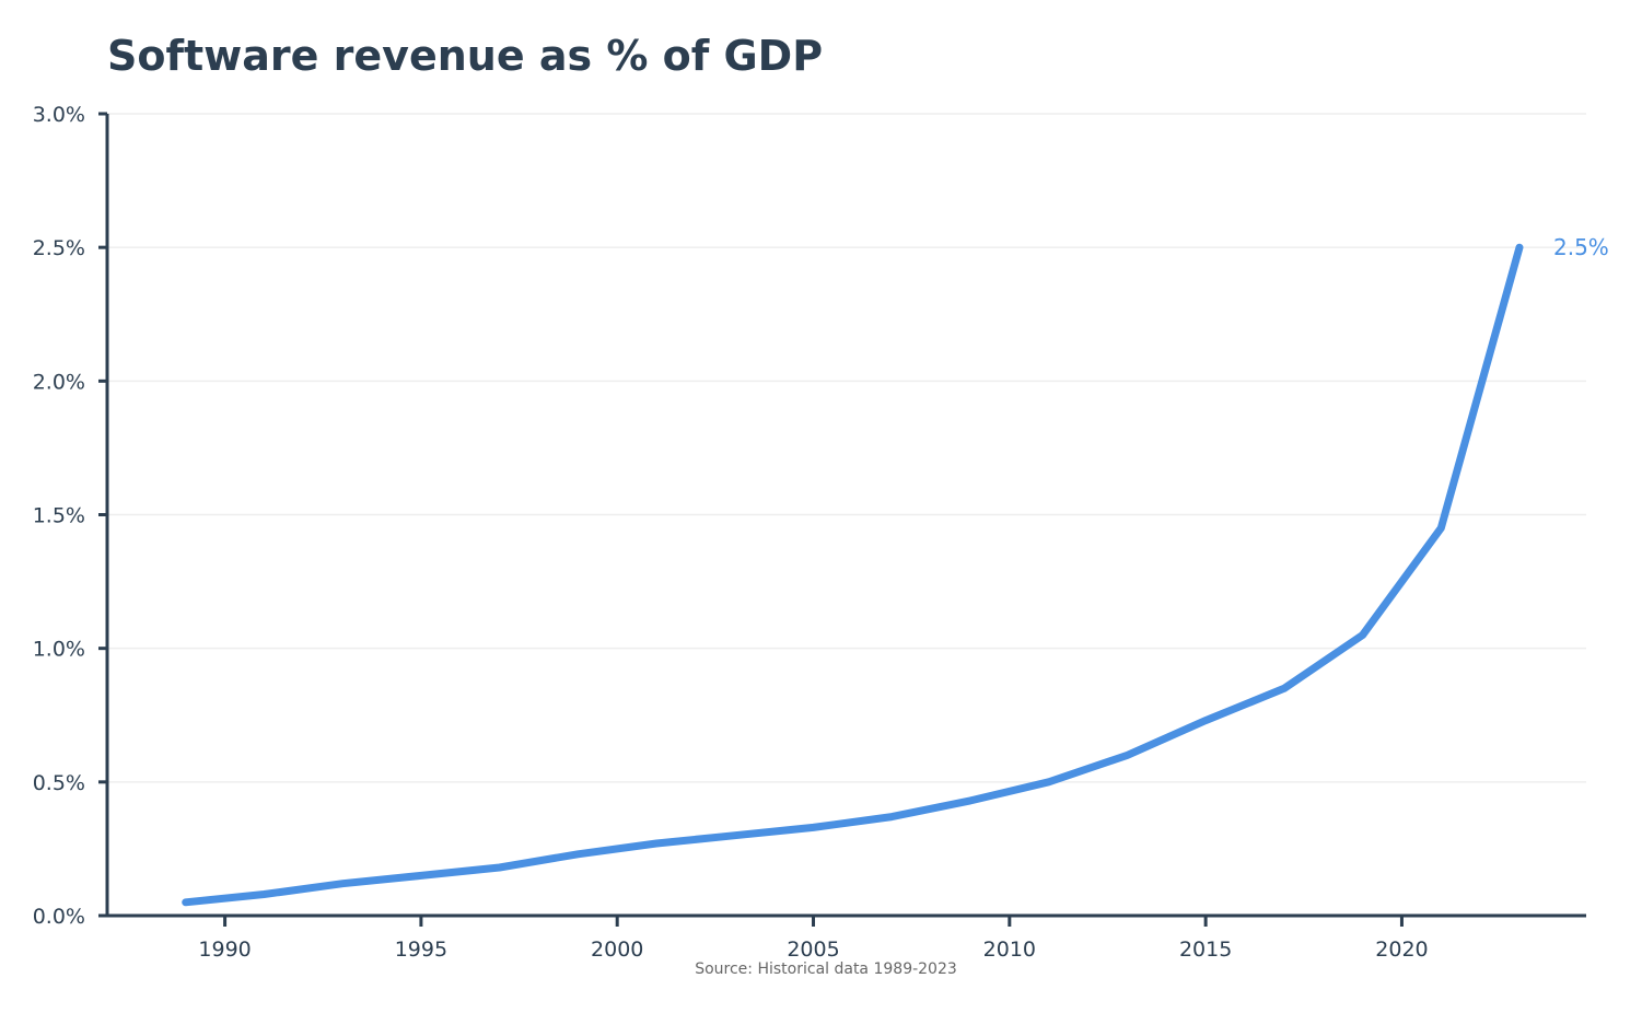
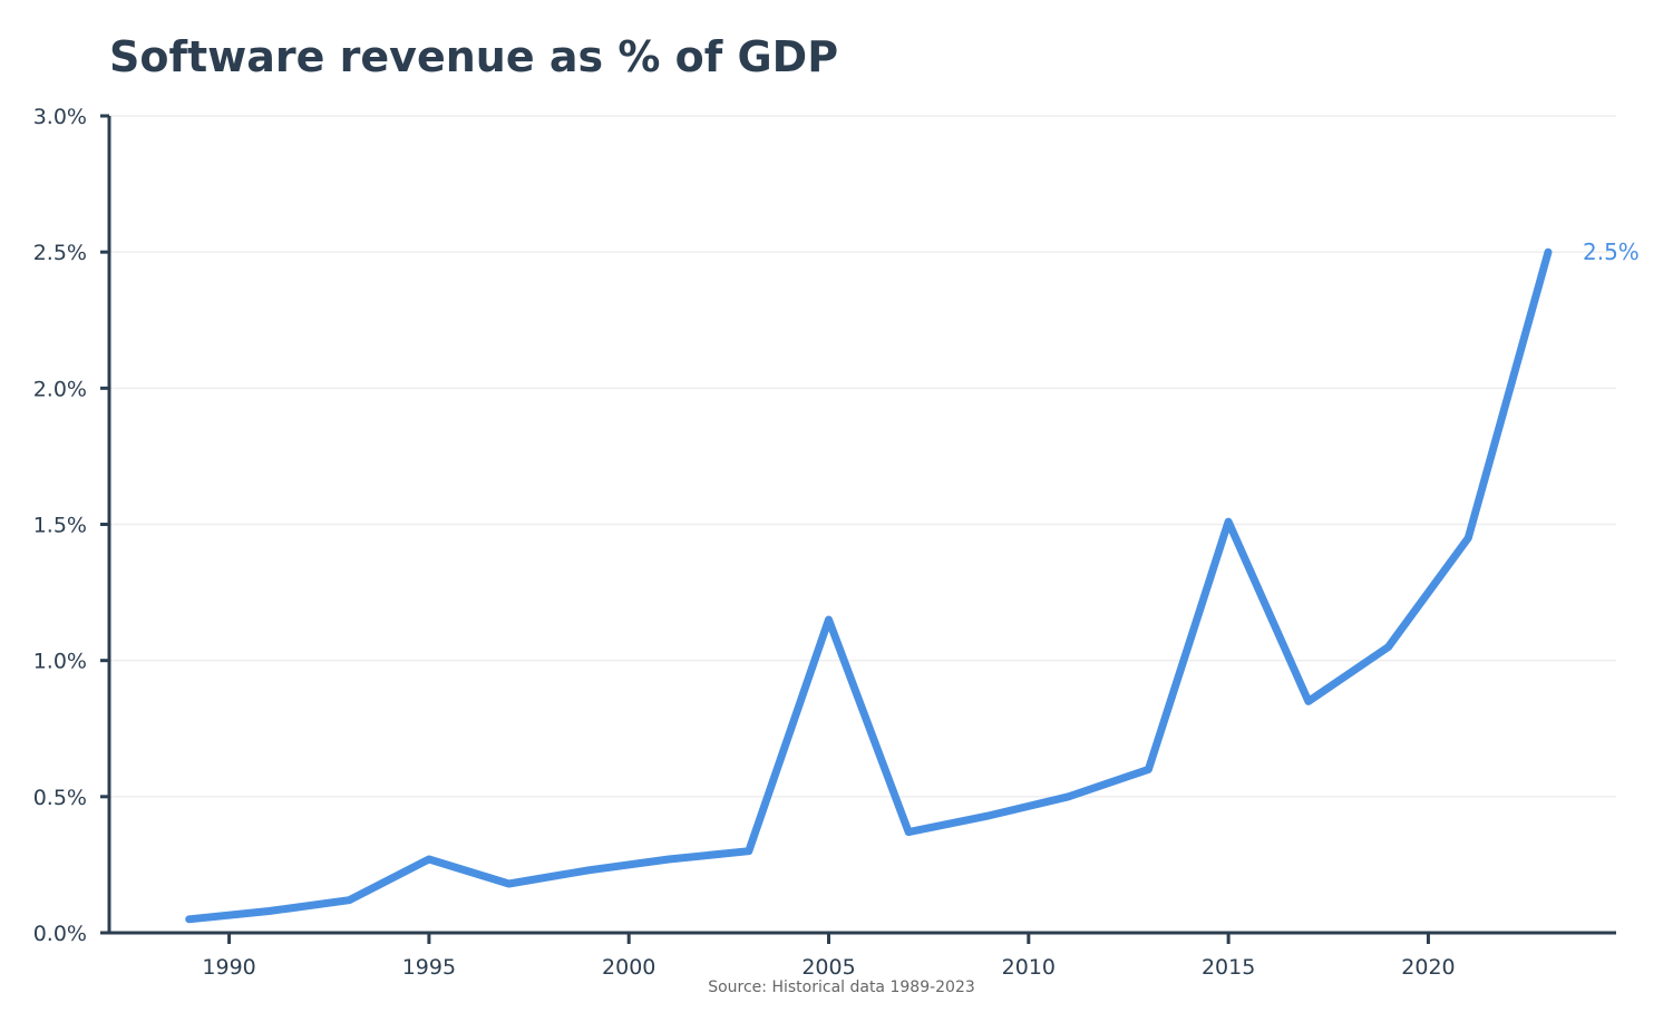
1995: 0.15% -> 0.27%
2005: 0.33% -> 1.15%
2015: 0.73% -> 1.51%
